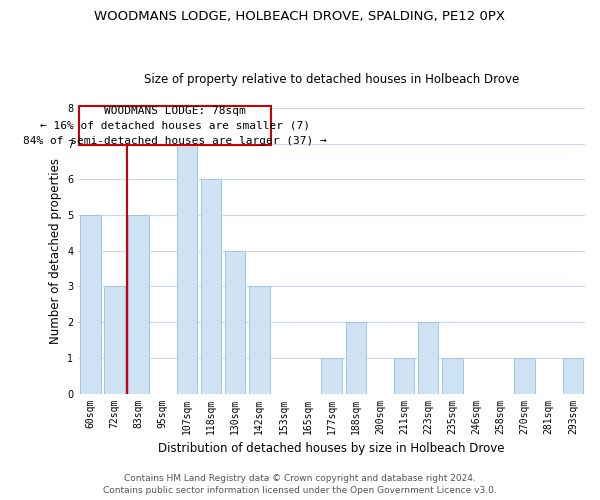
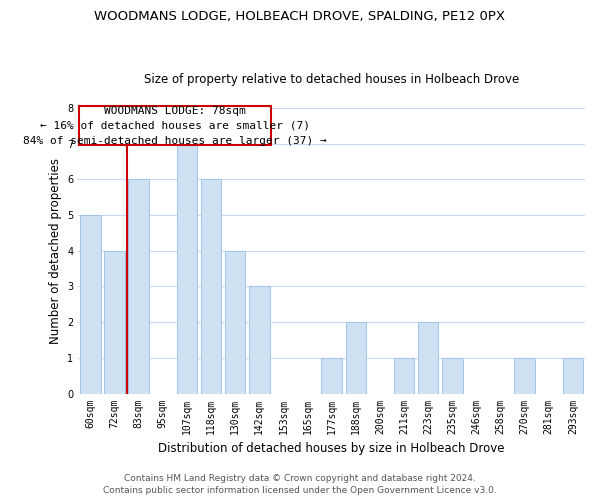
72sqm: 3 -> 4
83sqm: 5 -> 6
